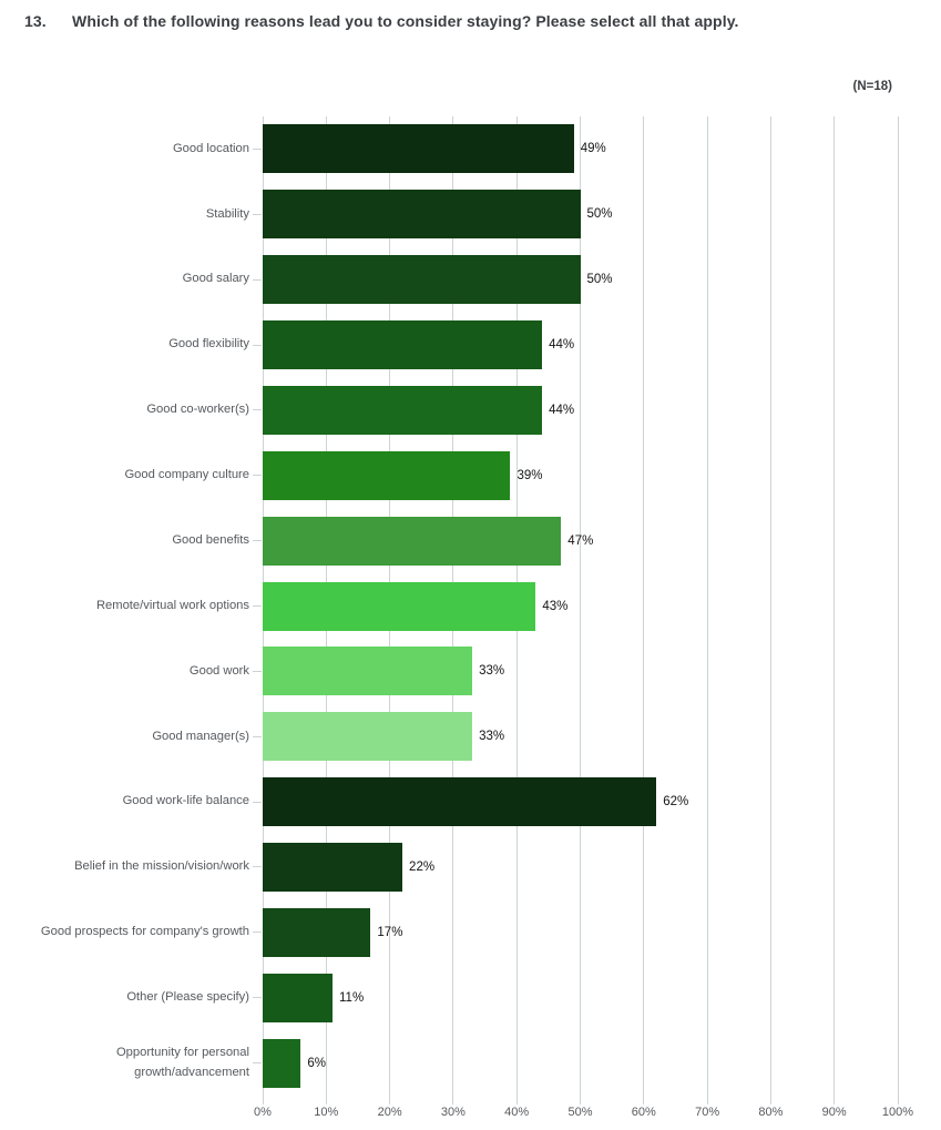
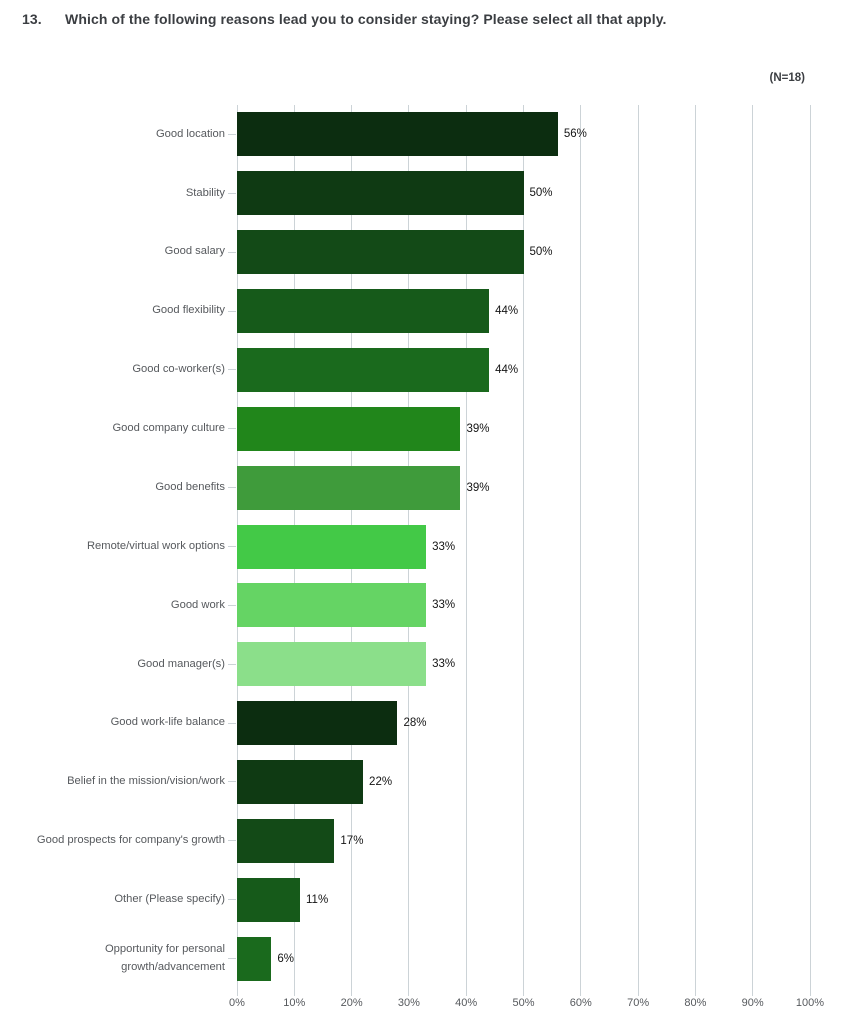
Good location: 49% -> 56%
Good benefits: 47% -> 39%
Remote/virtual work options: 43% -> 33%
Good work-life balance: 62% -> 28%
